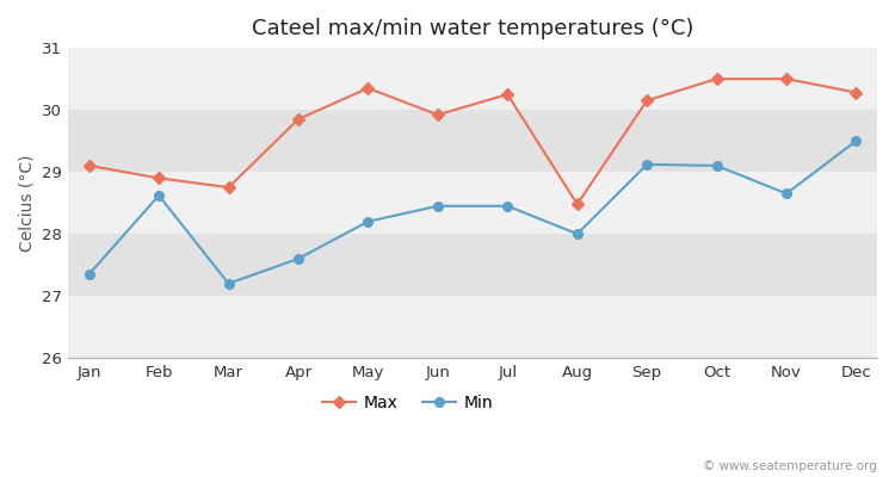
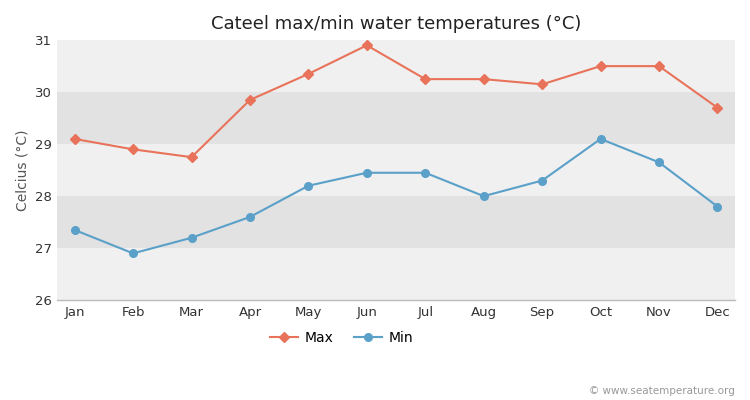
Min/Feb: 28.62 -> 26.90
Max/Jun: 29.92 -> 30.90
Max/Aug: 28.48 -> 30.25
Min/Sep: 29.12 -> 28.30
Max/Dec: 30.28 -> 29.70
Min/Dec: 29.50 -> 27.80
